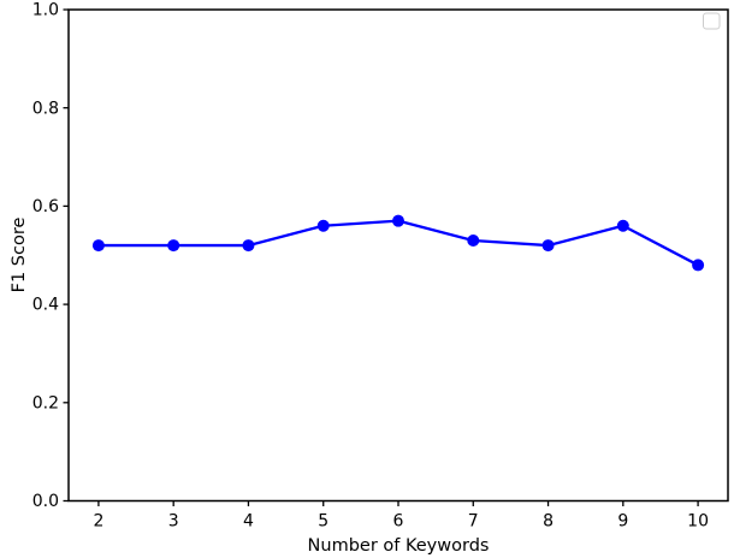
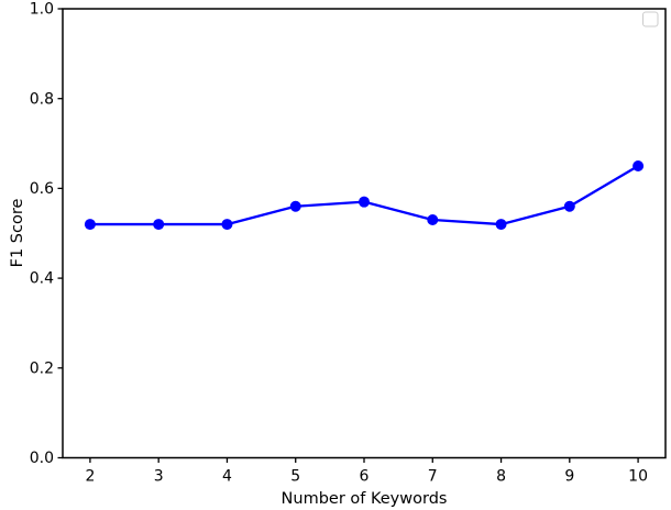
10: 0.48 -> 0.65
